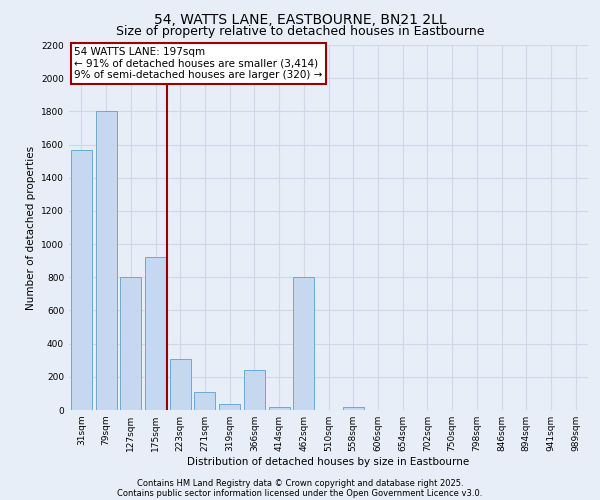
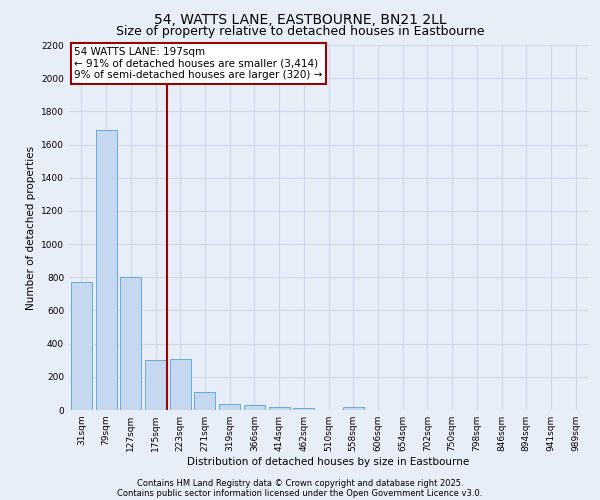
31sqm: 1570 -> 770
79sqm: 1800 -> 1690
175sqm: 920 -> 300
366sqm: 240 -> 30
462sqm: 800 -> 20
